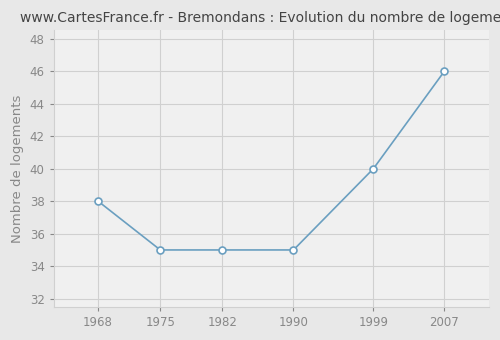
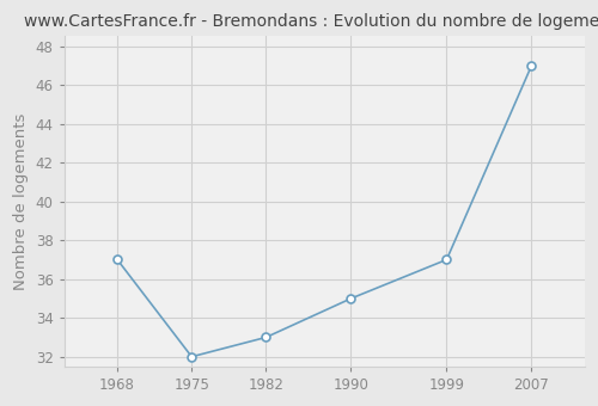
1968: 38 -> 37
1975: 35 -> 32
1982: 35 -> 33
1999: 40 -> 37
2007: 46 -> 47
